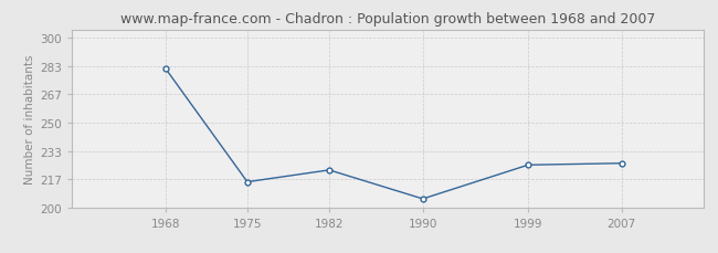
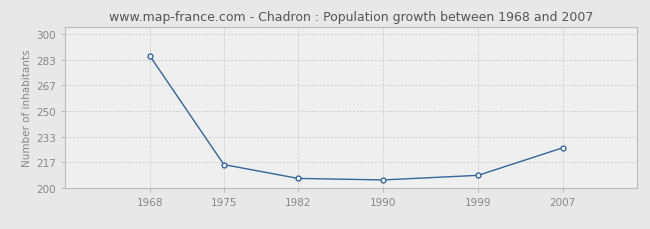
1968: 282 -> 286
1982: 222 -> 206
1999: 225 -> 208
